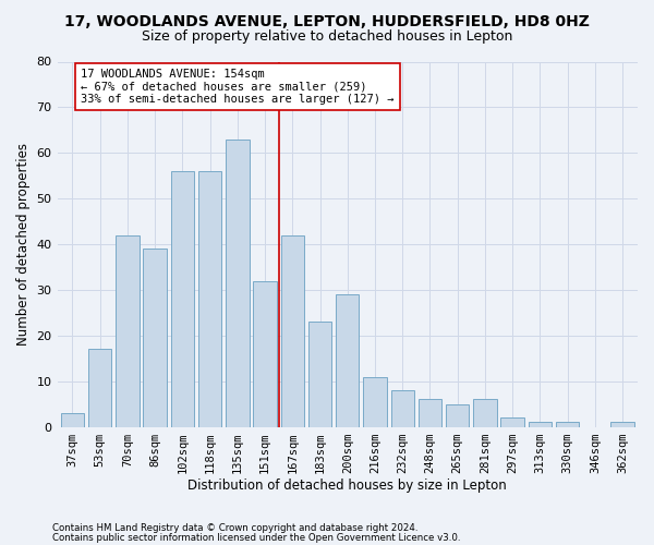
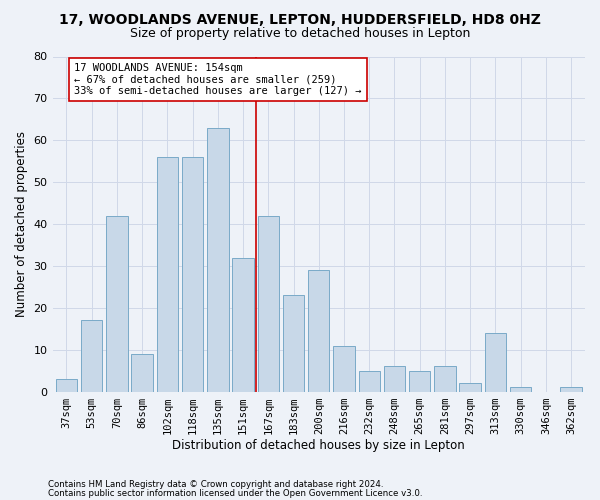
86sqm: 39 -> 9
232sqm: 8 -> 5
313sqm: 1 -> 14
